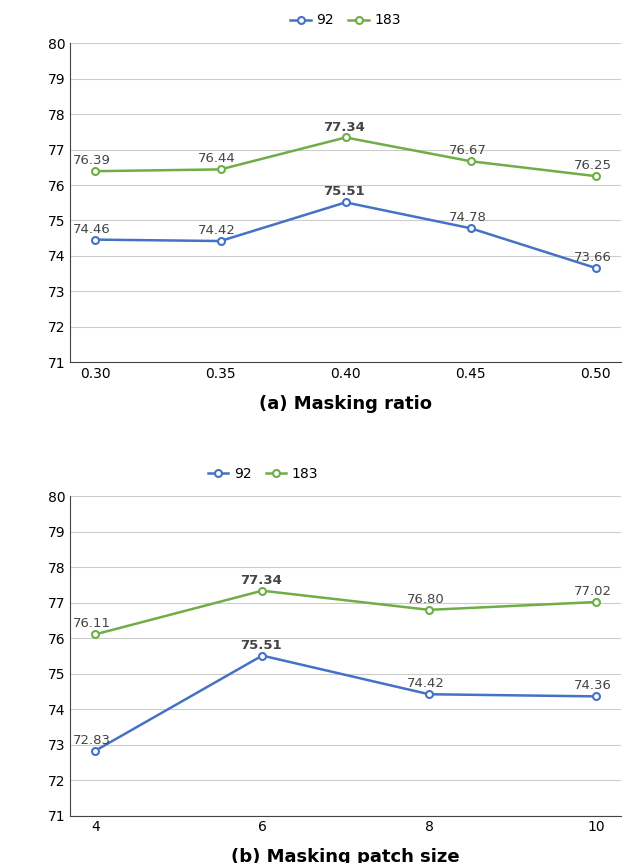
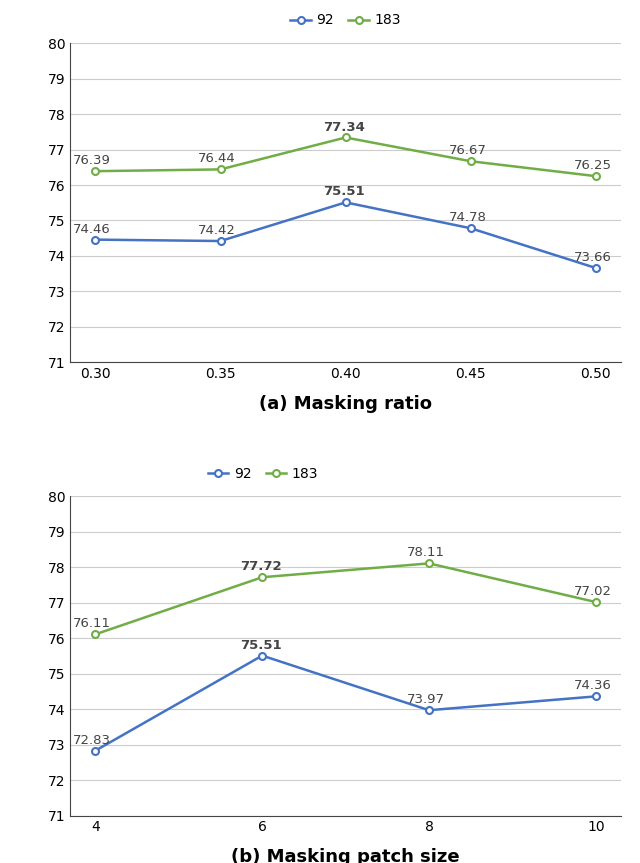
183/6: 77.34 -> 77.72
92/8: 74.42 -> 73.97
183/8: 76.80 -> 78.11
